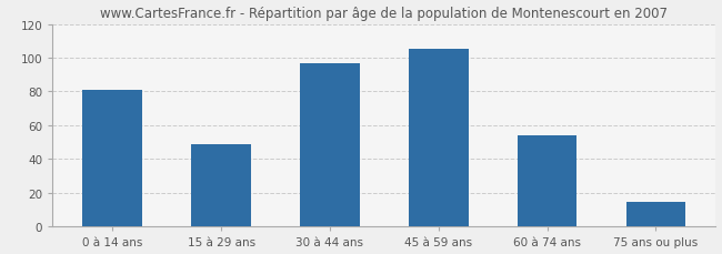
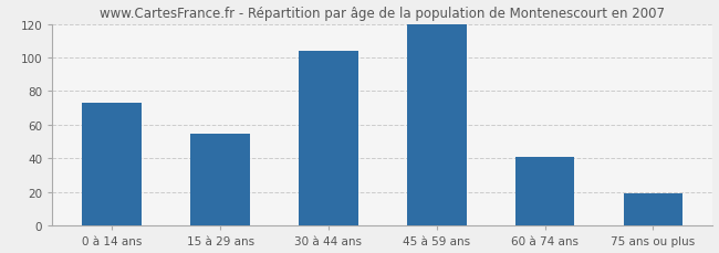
0 à 14 ans: 81 -> 73
15 à 29 ans: 49 -> 55
30 à 44 ans: 97 -> 104
45 à 59 ans: 105 -> 120
60 à 74 ans: 54 -> 41
75 ans ou plus: 15 -> 19
